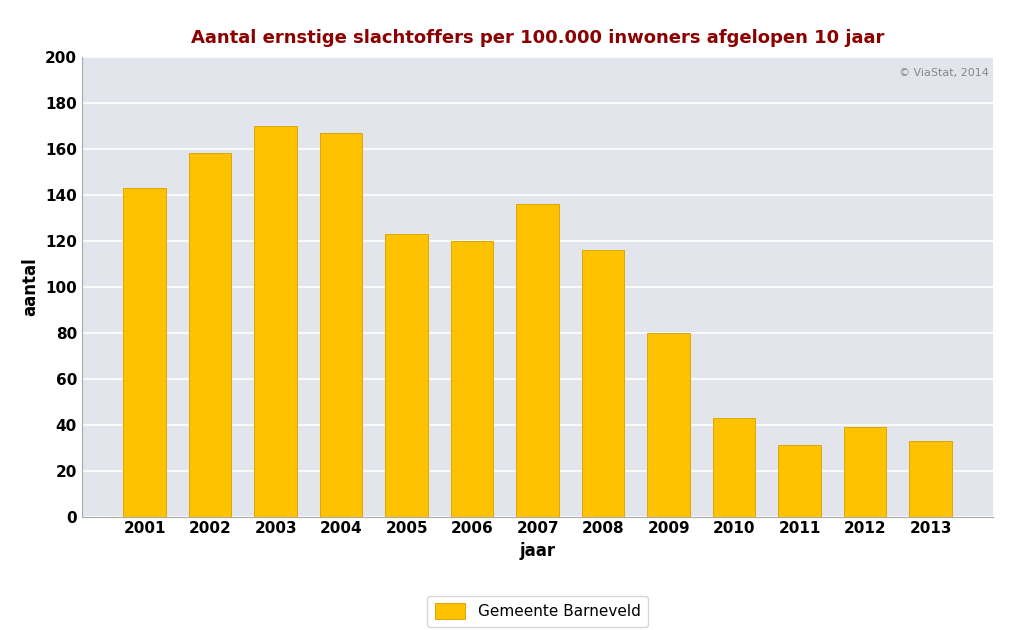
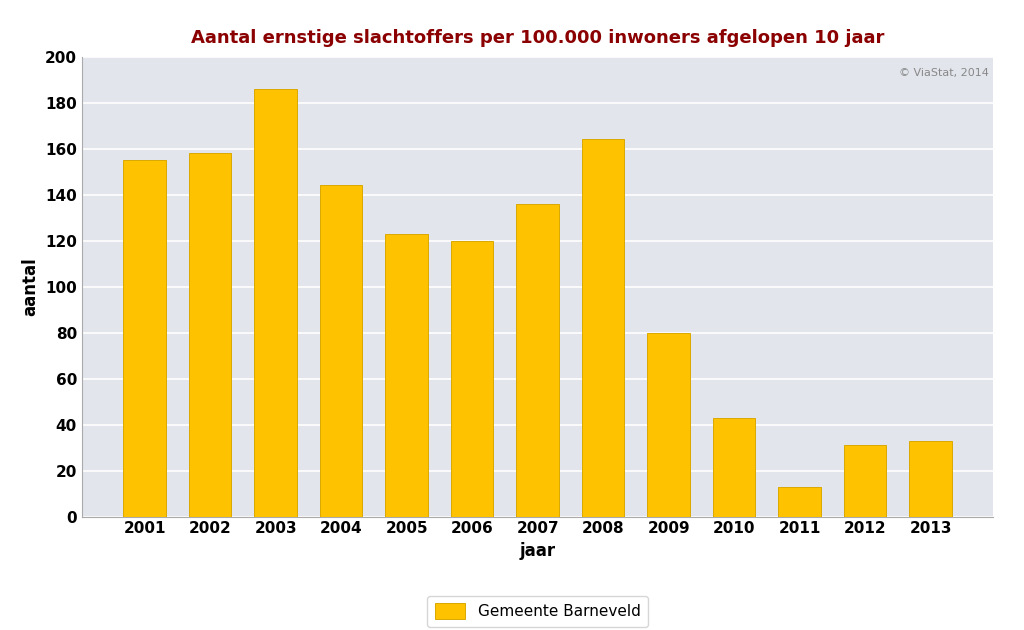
2001: 143 -> 155
2003: 170 -> 186
2004: 167 -> 144
2008: 116 -> 164
2011: 31 -> 13
2012: 39 -> 31
